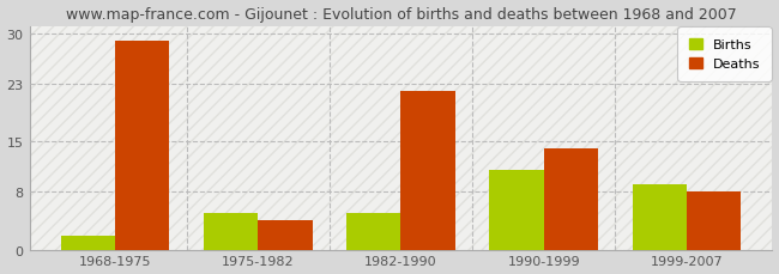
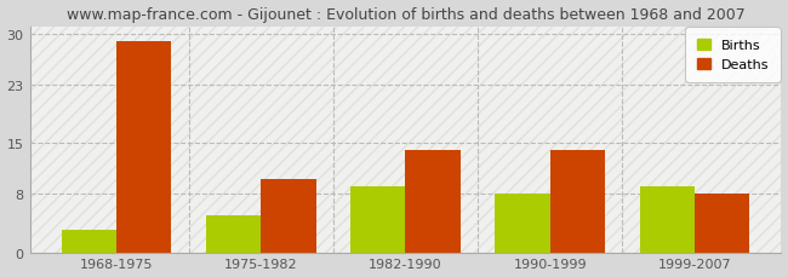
Births/1968-1975: 2 -> 3
Deaths/1975-1982: 4 -> 10
Births/1982-1990: 5 -> 9
Deaths/1982-1990: 22 -> 14
Births/1990-1999: 11 -> 8
